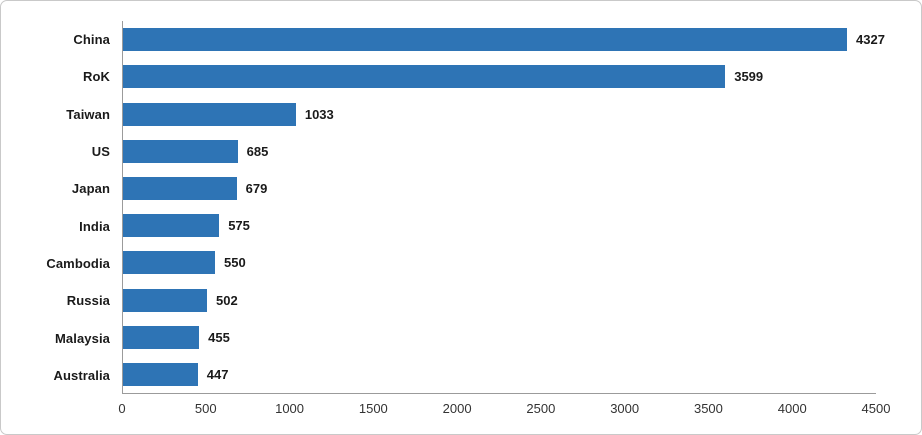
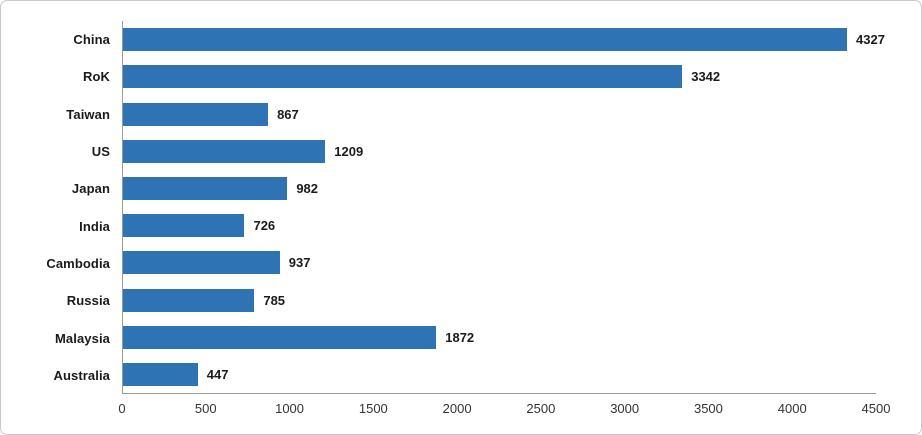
RoK: 3599 -> 3342
Taiwan: 1033 -> 867
US: 685 -> 1209
Japan: 679 -> 982
India: 575 -> 726
Cambodia: 550 -> 937
Russia: 502 -> 785
Malaysia: 455 -> 1872
